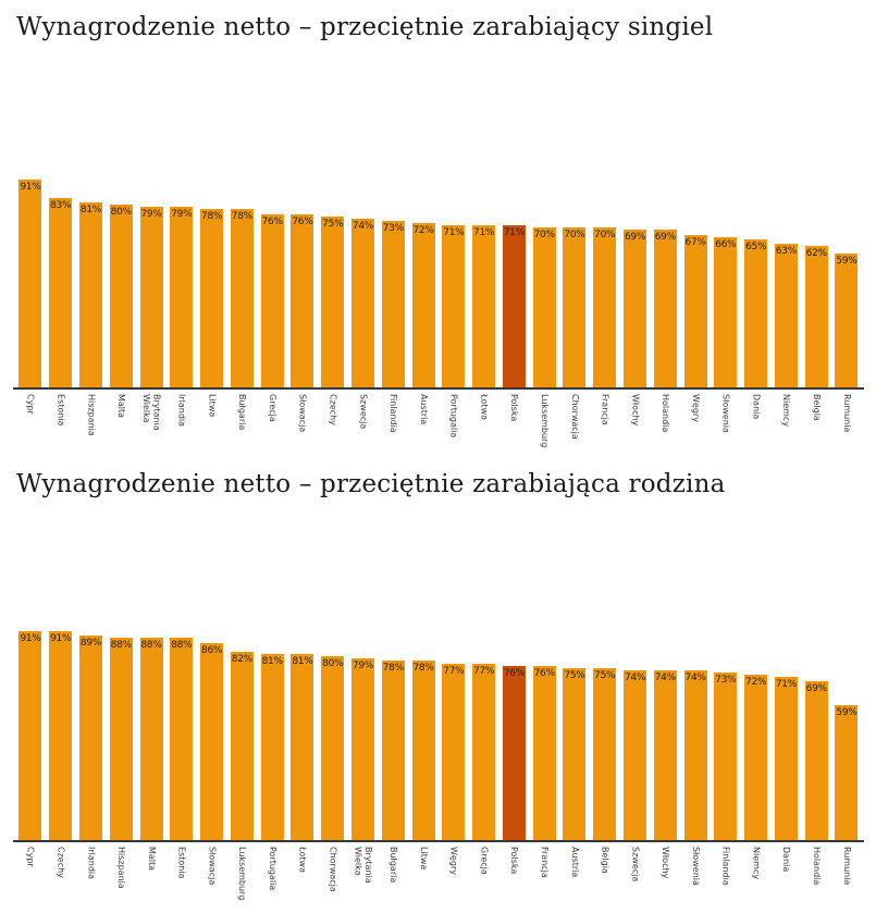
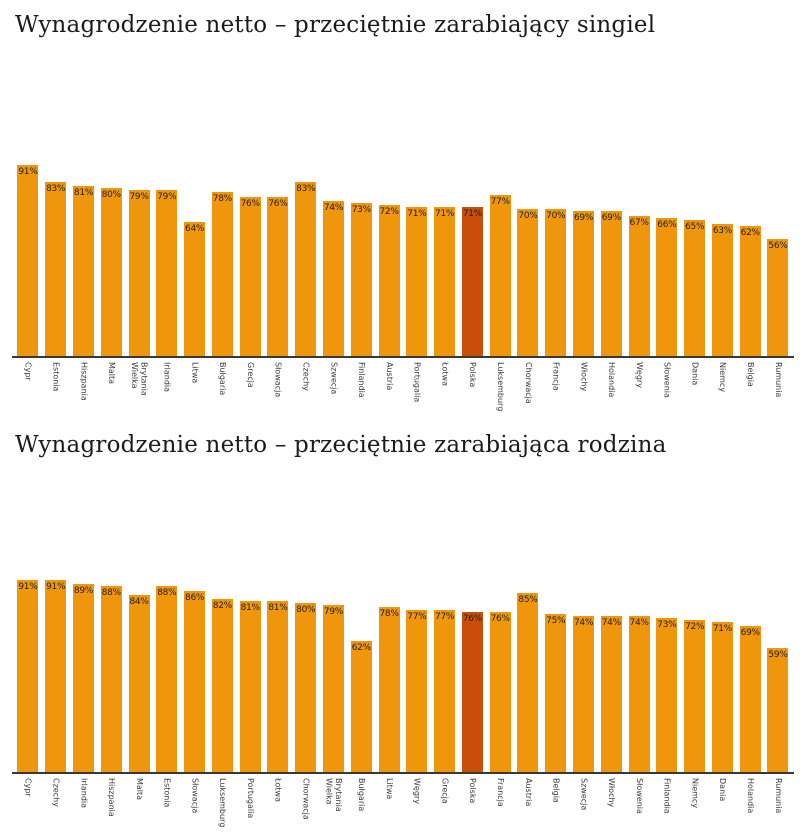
Wynagrodzenie netto – przeciętnie zarabiający singiel/Litwa: 78% -> 64%
Wynagrodzenie netto – przeciętnie zarabiający singiel/Czechy: 75% -> 83%
Wynagrodzenie netto – przeciętnie zarabiający singiel/Luksemburg: 70% -> 77%
Wynagrodzenie netto – przeciętnie zarabiający singiel/Rumunia: 59% -> 56%
Wynagrodzenie netto – przeciętnie zarabiająca rodzina/Malta: 88% -> 84%
Wynagrodzenie netto – przeciętnie zarabiająca rodzina/Bułgaria: 78% -> 62%
Wynagrodzenie netto – przeciętnie zarabiająca rodzina/Austria: 75% -> 85%
